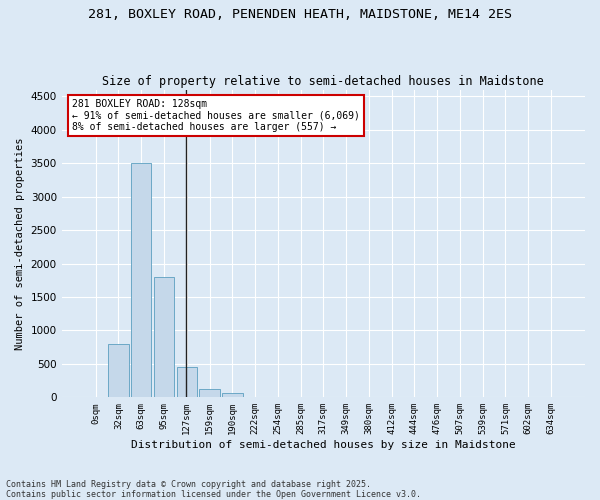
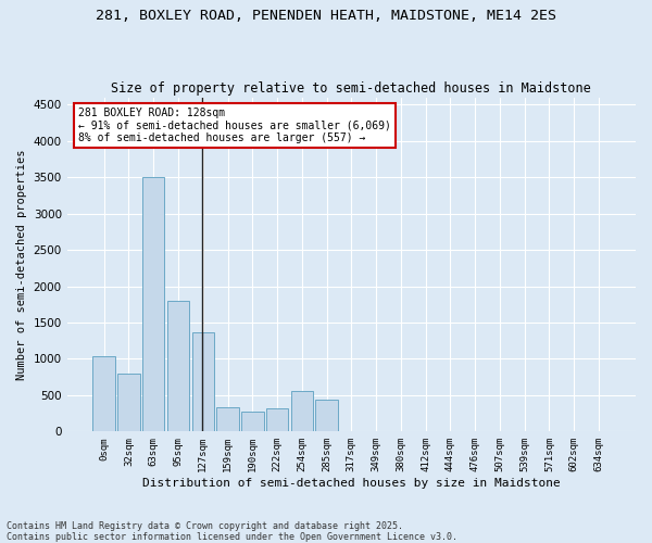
0sqm: 0 -> 1040
127sqm: 450 -> 1360
159sqm: 120 -> 340
190sqm: 70 -> 280
222sqm: 10 -> 320
254sqm: 0 -> 560
285sqm: 0 -> 440
